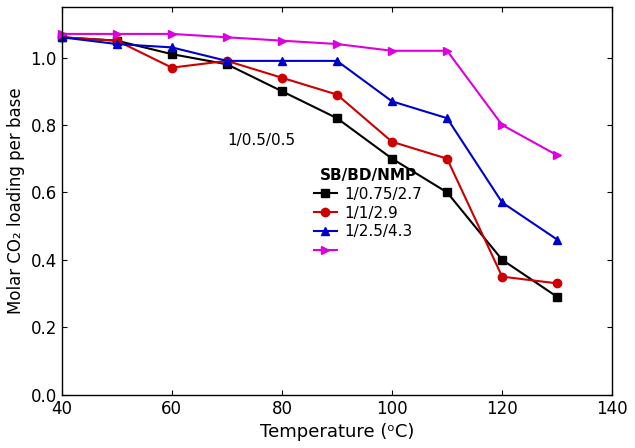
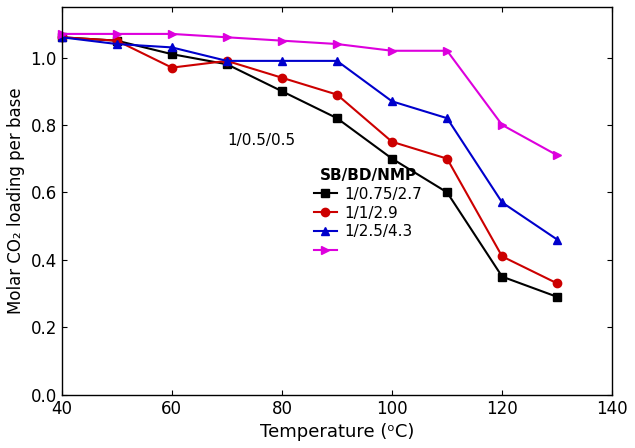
1/0.75/2.7/120: 0.40 -> 0.35
1/1/2.9/120: 0.35 -> 0.41
